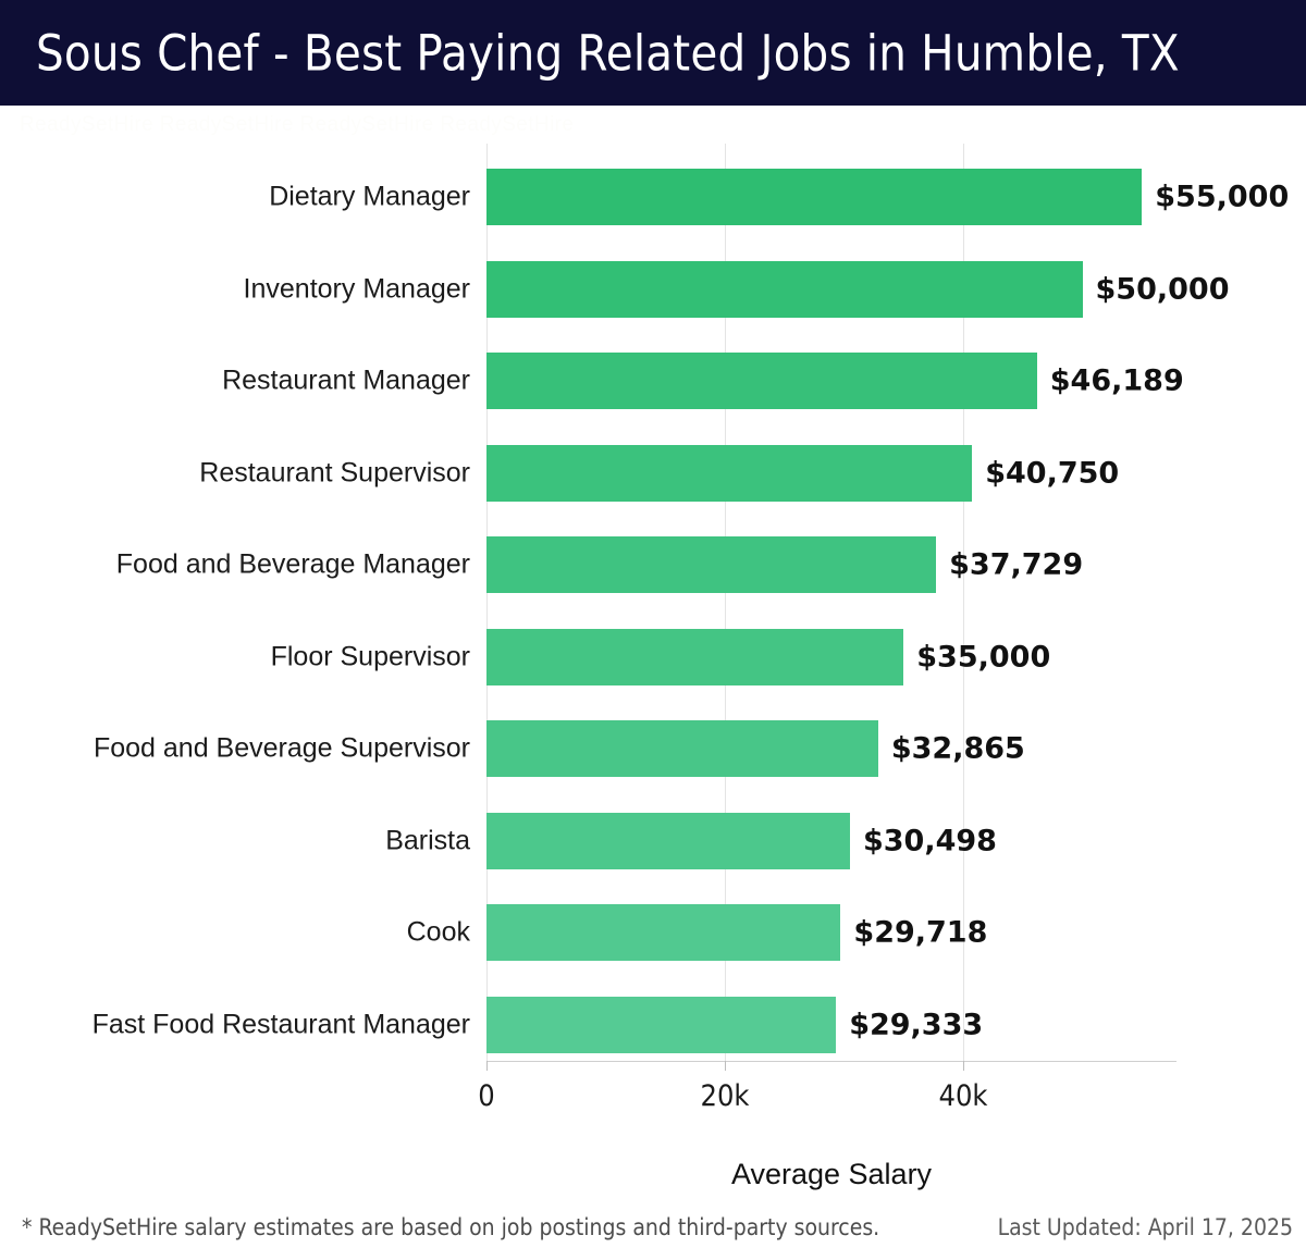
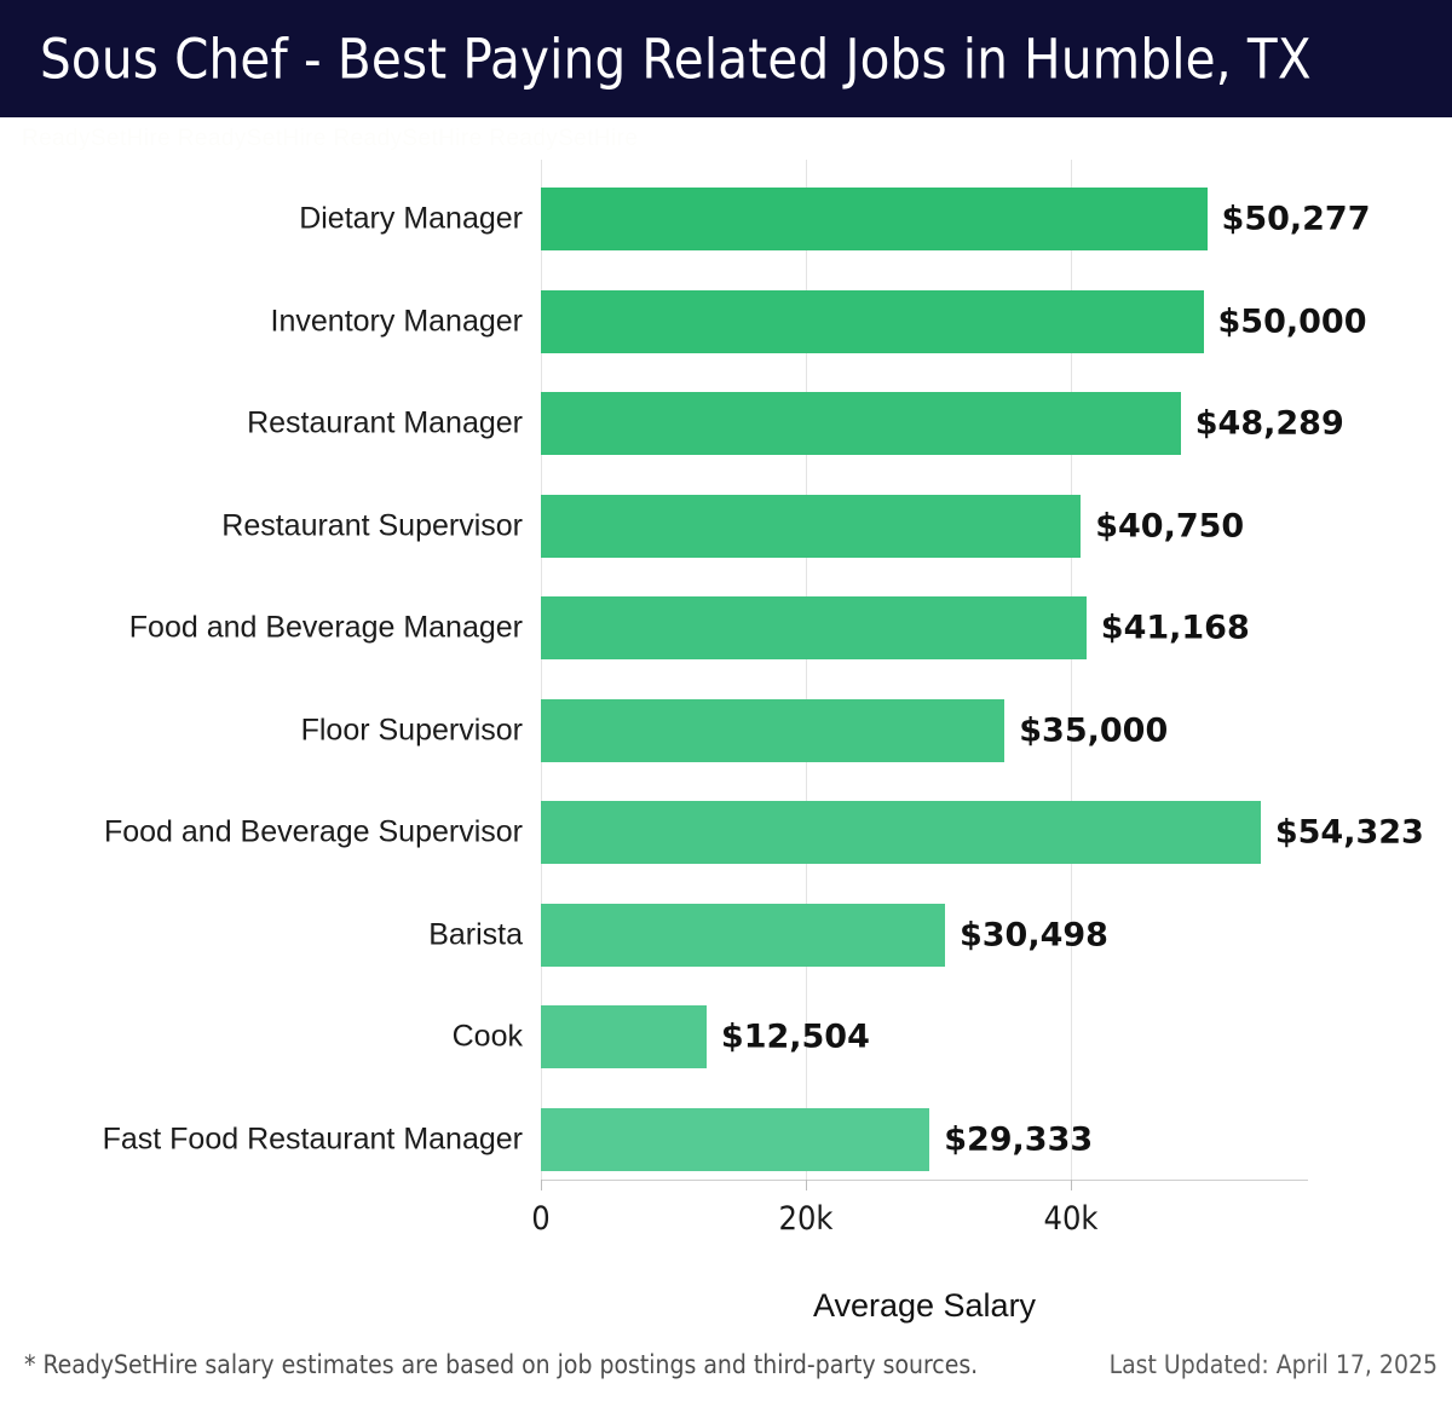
Dietary Manager: $55,000 -> $50,277
Restaurant Manager: $46,189 -> $48,289
Food and Beverage Manager: $37,729 -> $41,168
Food and Beverage Supervisor: $32,865 -> $54,323
Cook: $29,718 -> $12,504
